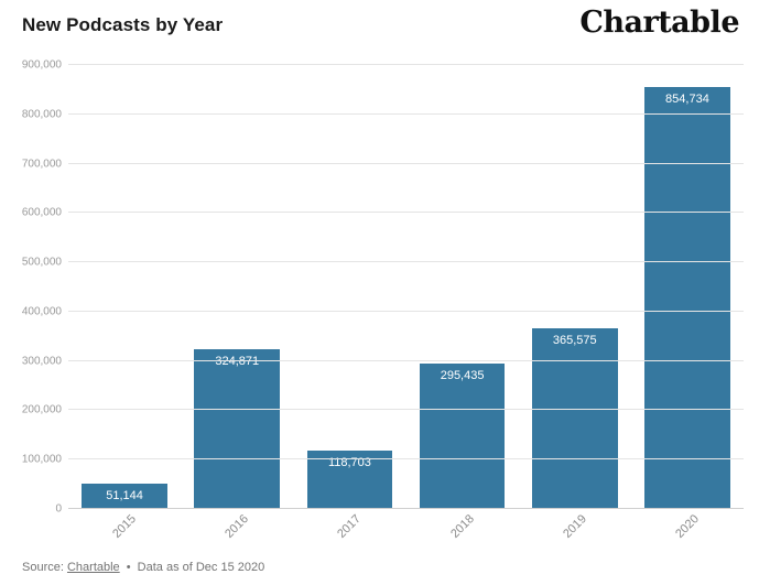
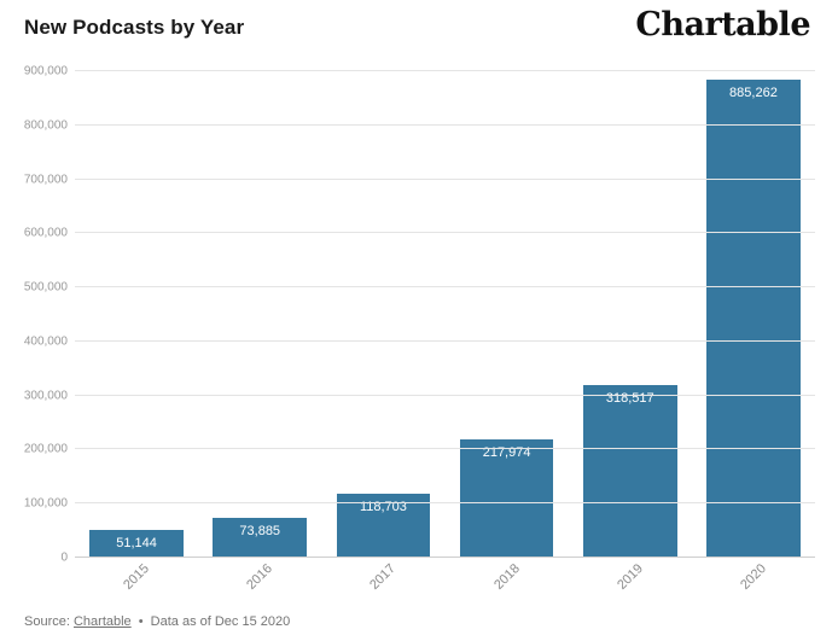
2016: 324,871 -> 73,885
2018: 295,435 -> 217,974
2019: 365,575 -> 318,517
2020: 854,734 -> 885,262
